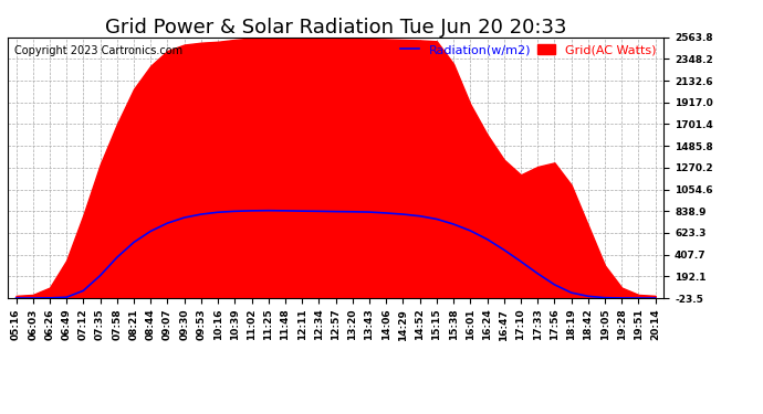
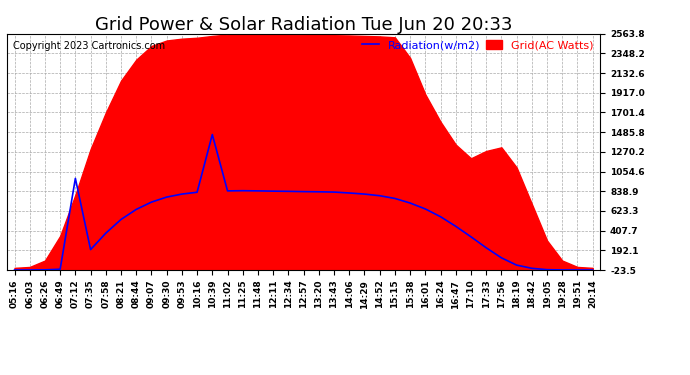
Radiation(w/m2)/07:12: 50 -> 980
Radiation(w/m2)/10:39: 840 -> 1460
